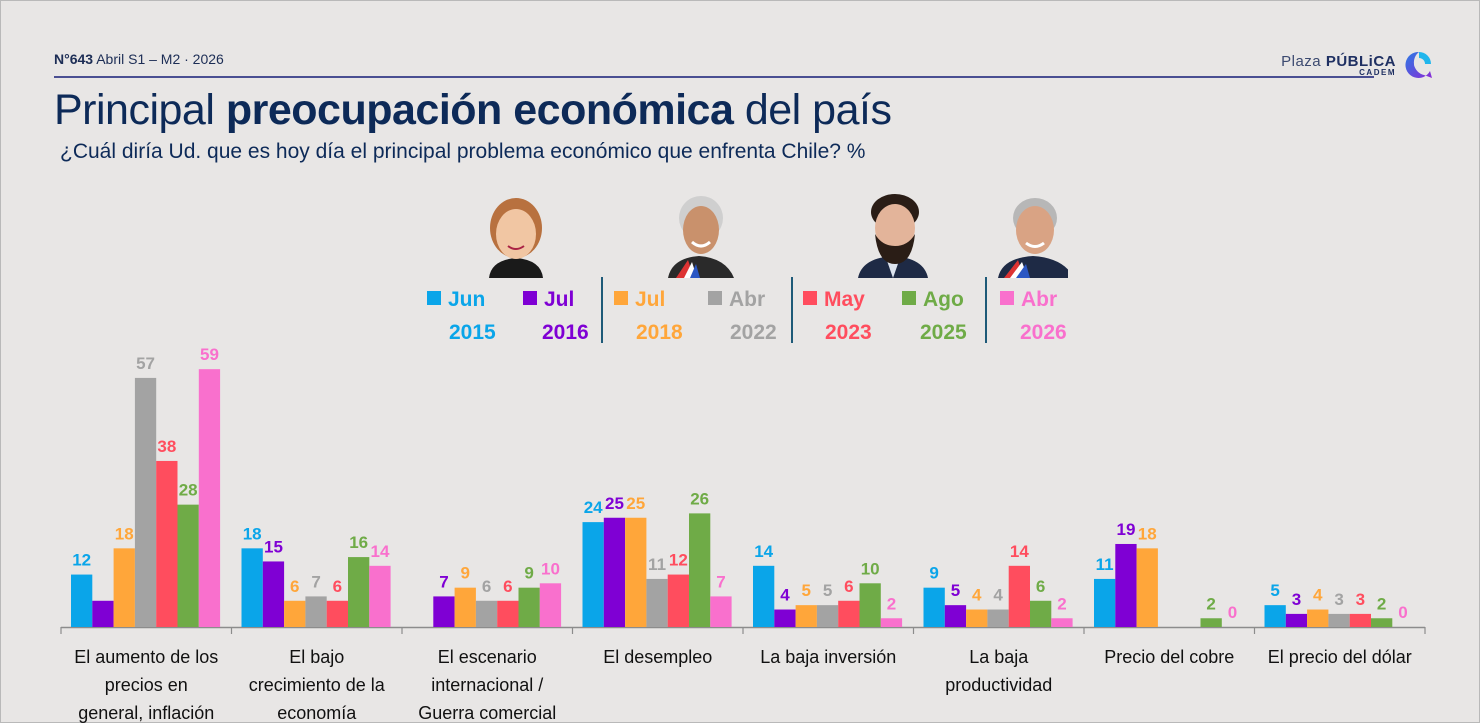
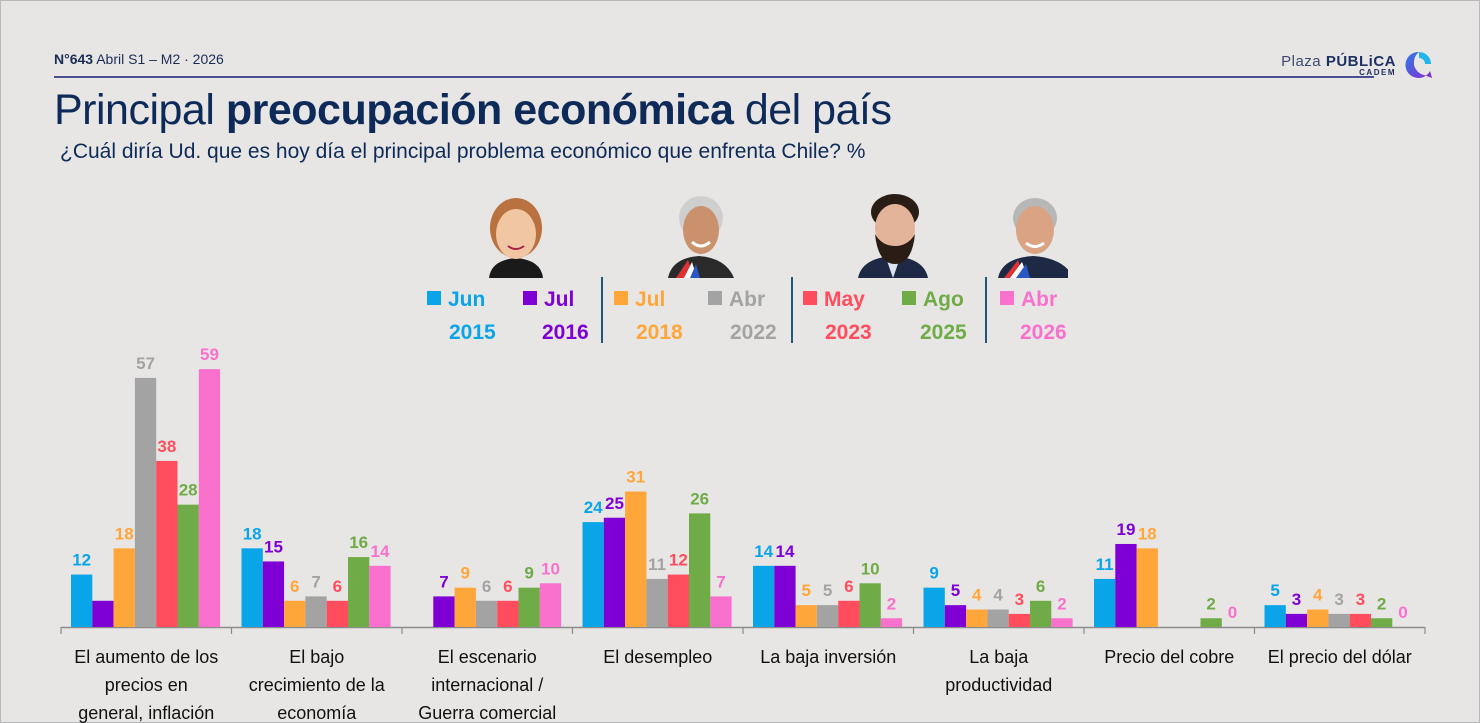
Jul 2018/El desempleo: 25 -> 31
Jul 2016/La baja inversión: 4 -> 14
May 2023/La baja productividad: 14 -> 3
